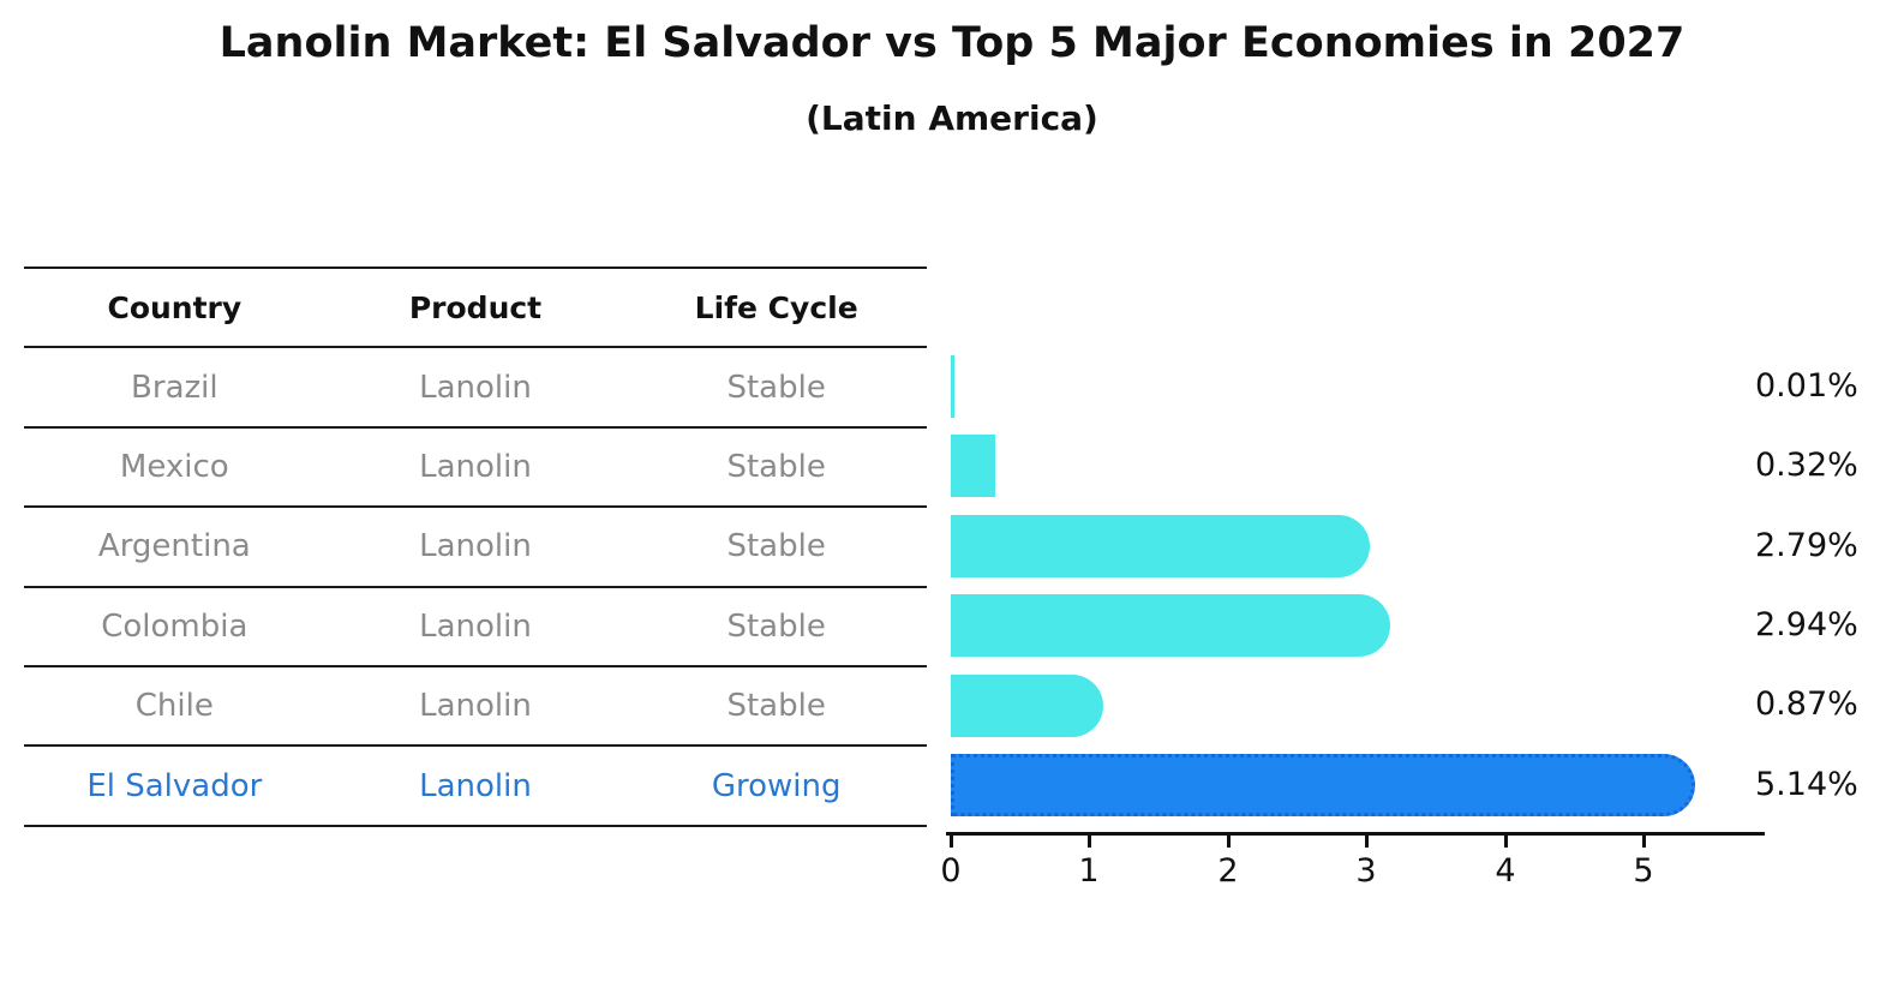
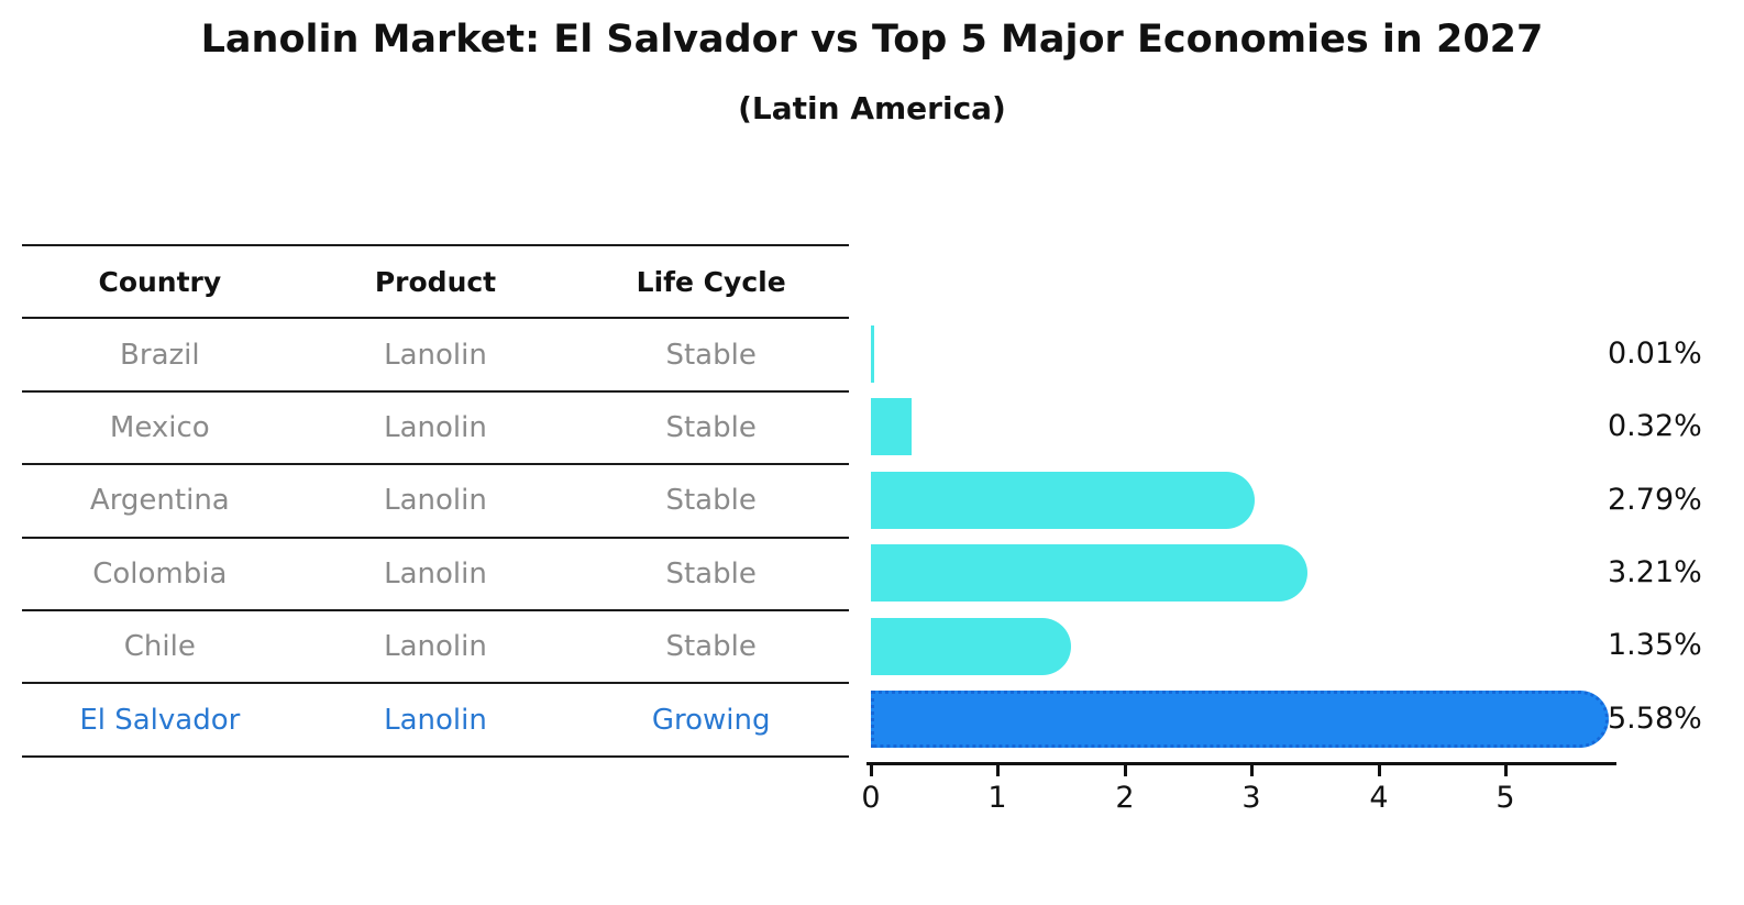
Colombia: 2.94% -> 3.21%
Chile: 0.87% -> 1.35%
El Salvador: 5.14% -> 5.58%
